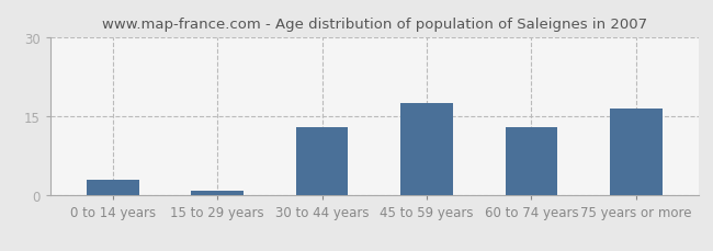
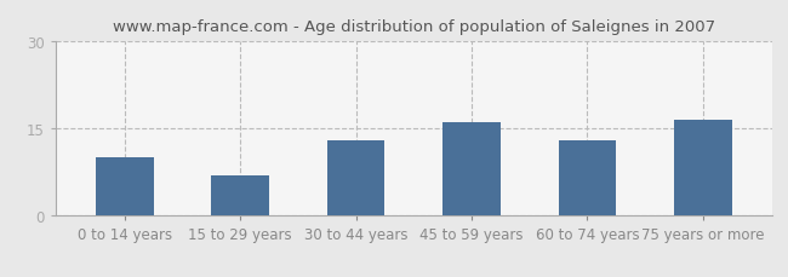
0 to 14 years: 3.0 -> 10.0
15 to 29 years: 1.0 -> 7.0
45 to 59 years: 17.5 -> 16.0
